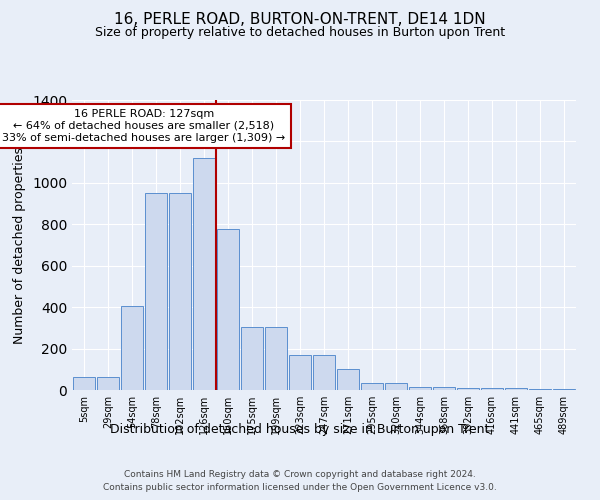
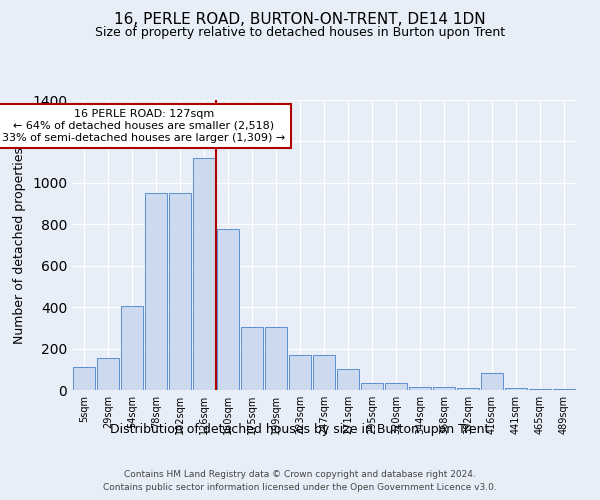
5sqm: 65 -> 110
29sqm: 65 -> 155
416sqm: 10 -> 80
